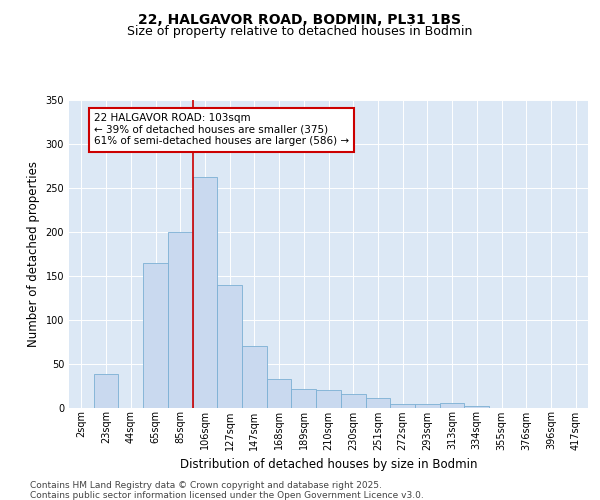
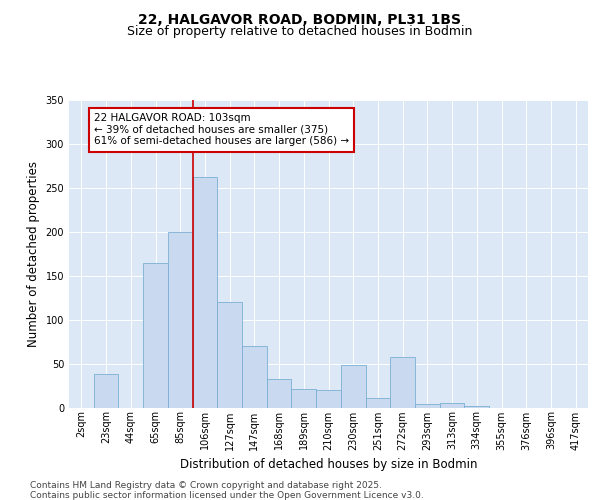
127sqm: 140 -> 120
230sqm: 15 -> 48
272sqm: 4 -> 58
